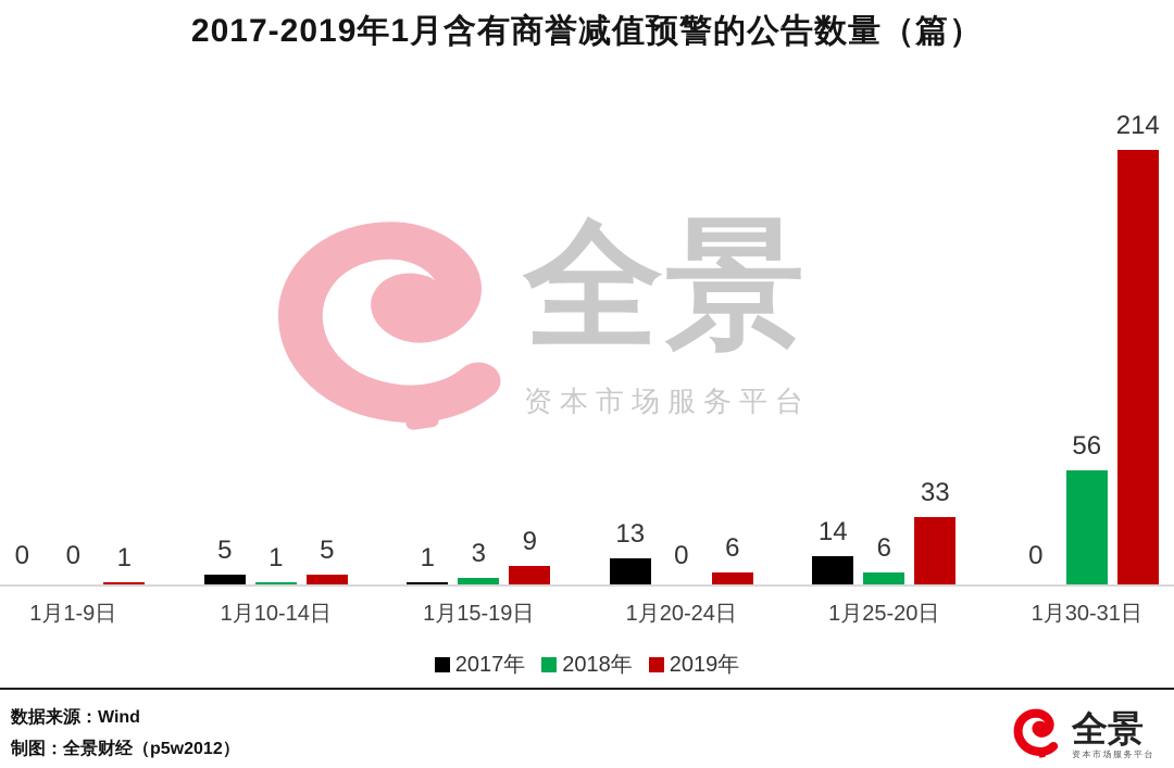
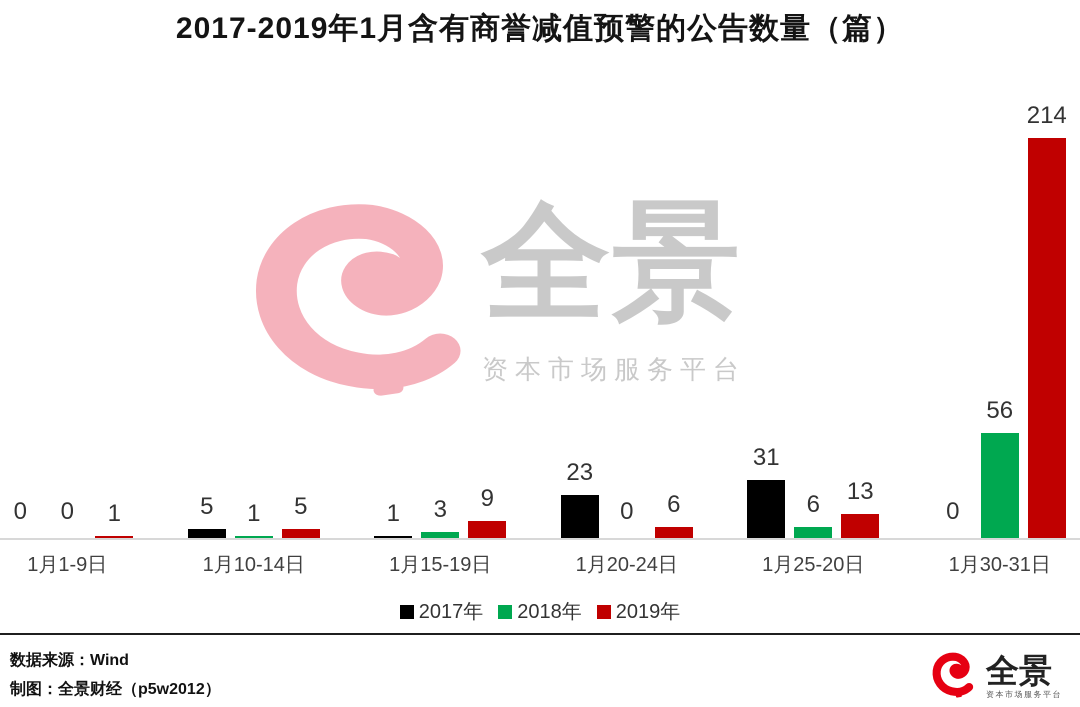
2017年/1月20-24日: 13 -> 23
2017年/1月25-20日: 14 -> 31
2019年/1月25-20日: 33 -> 13
